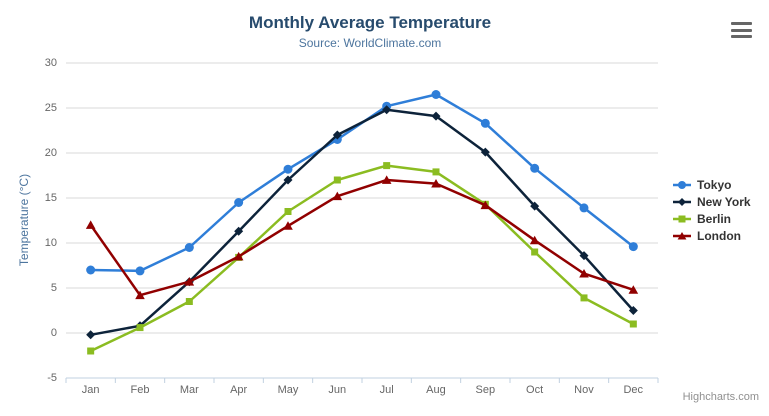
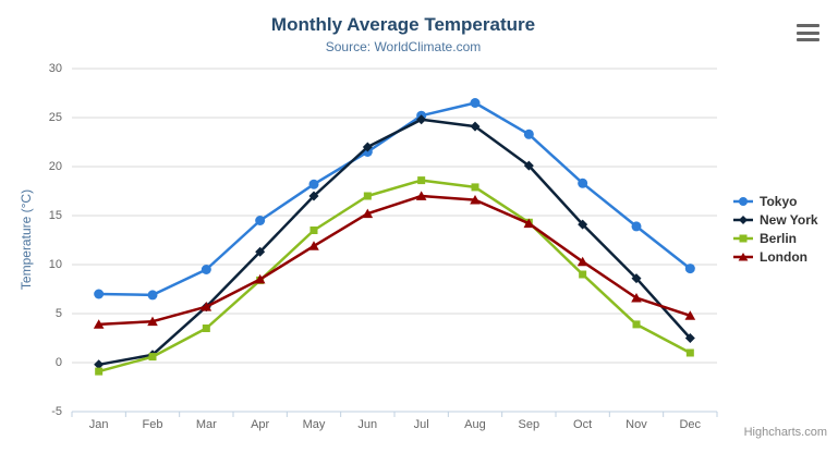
Berlin/Jan: -2 -> -1
London/Jan: 12 -> 4
